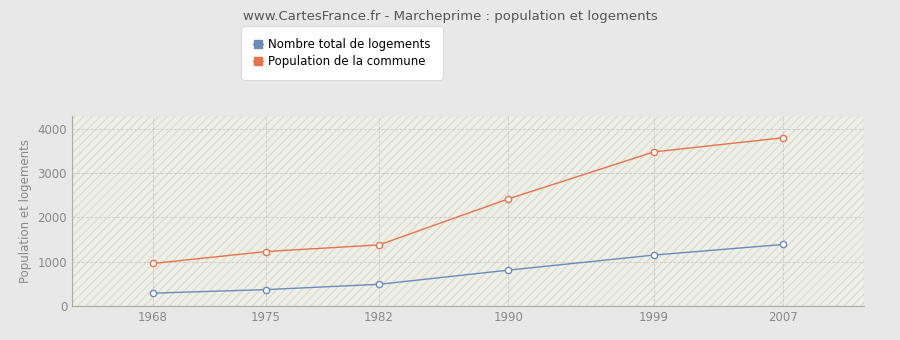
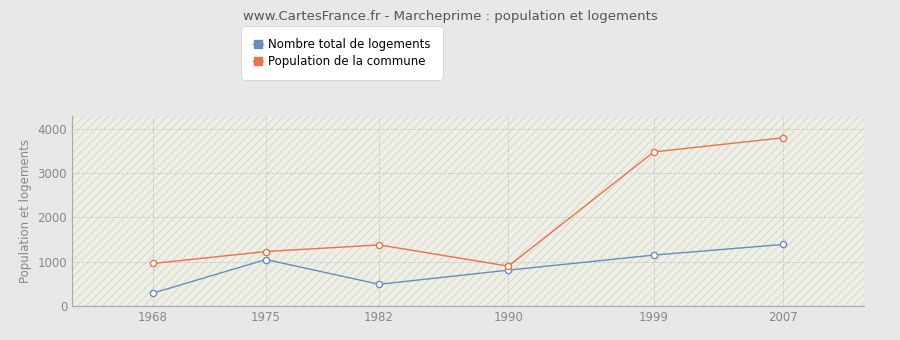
Nombre total de logements/1975: 370 -> 1050
Population de la commune/1990: 2420 -> 900
